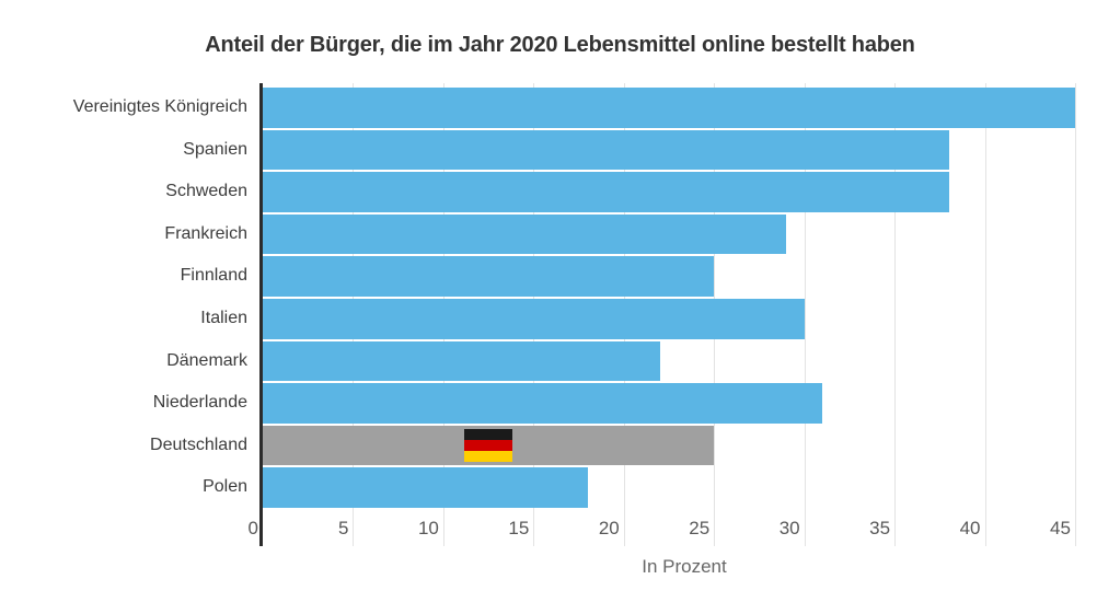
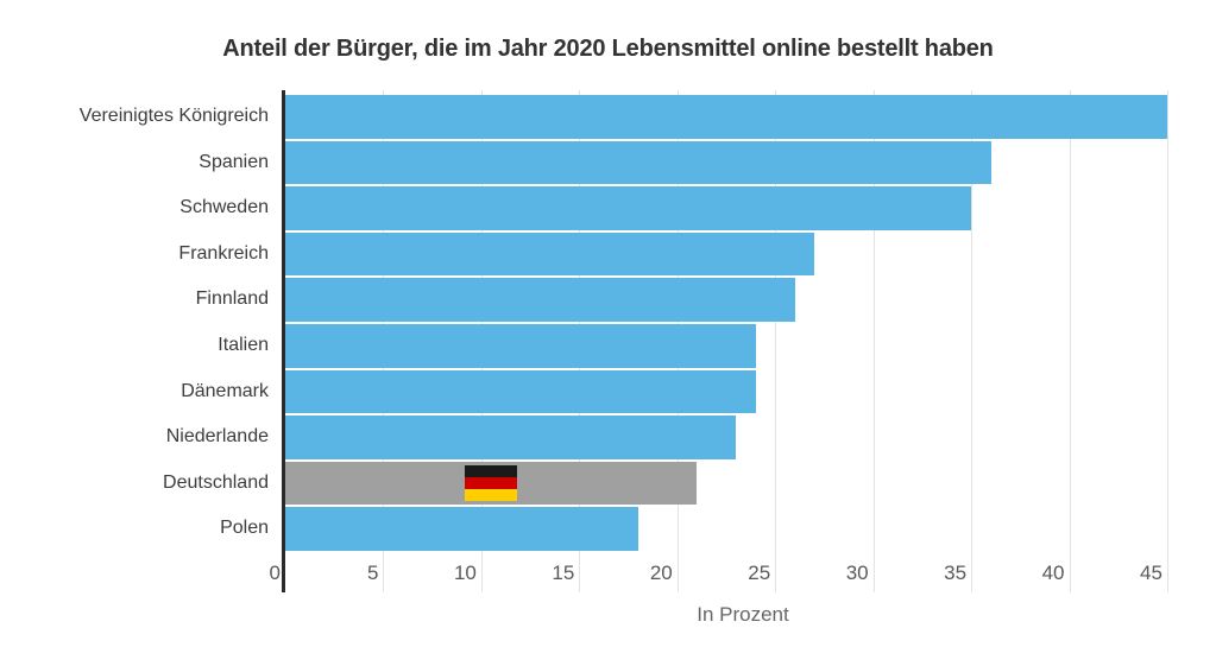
Spanien: 38 -> 36
Schweden: 38 -> 35
Frankreich: 29 -> 27
Finnland: 25 -> 26
Italien: 30 -> 24
Dänemark: 22 -> 24
Niederlande: 31 -> 23
Deutschland: 25 -> 21
